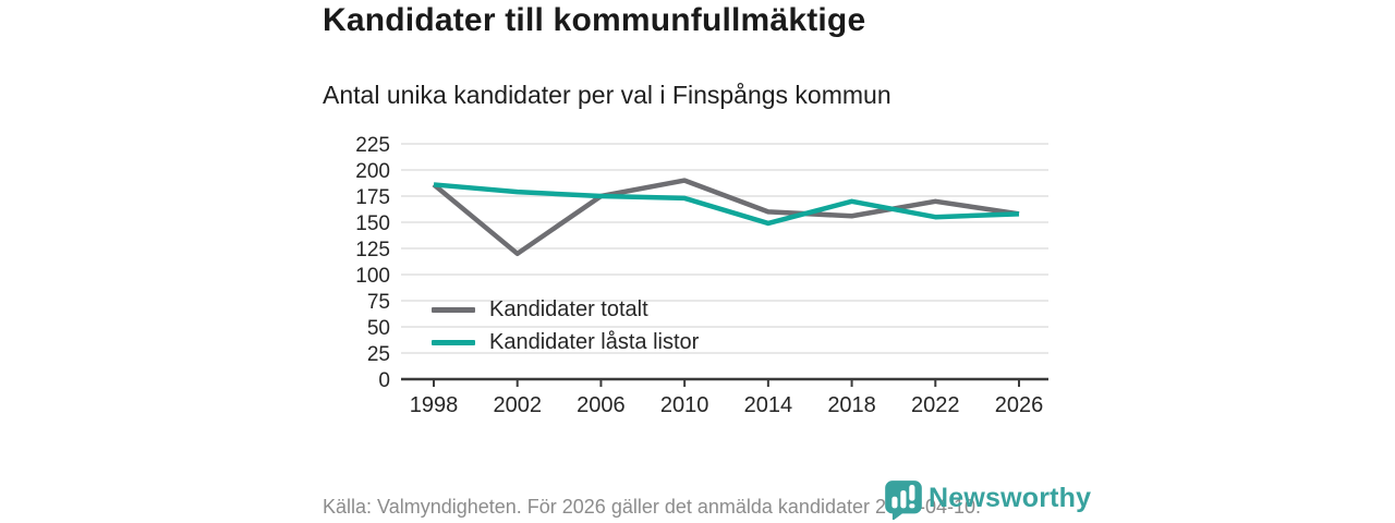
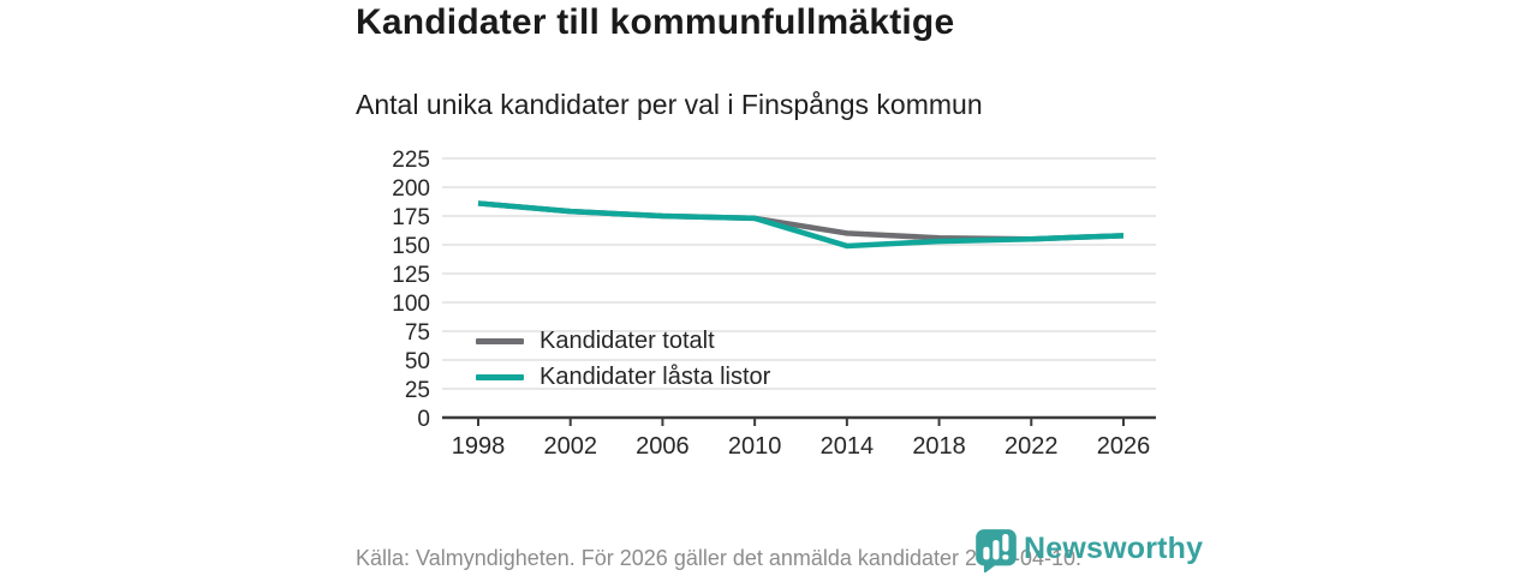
Kandidater totalt/2002: 120 -> 180
Kandidater totalt/2010: 190 -> 170
Kandidater låsta listor/2018: 170 -> 150
Kandidater totalt/2022: 170 -> 160
